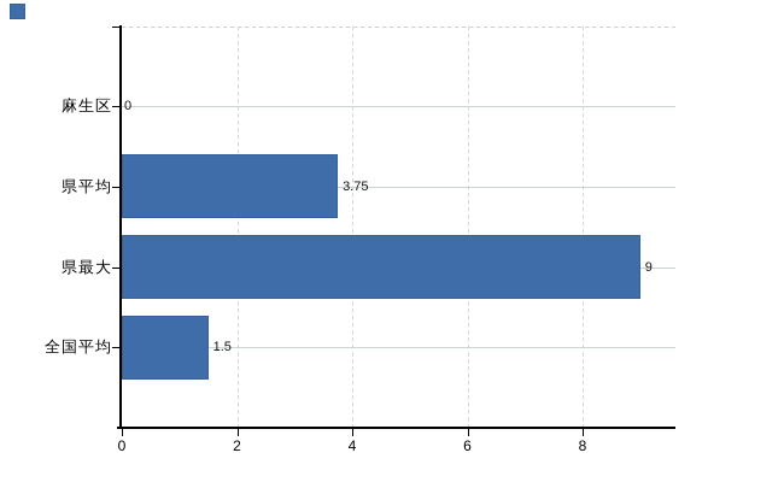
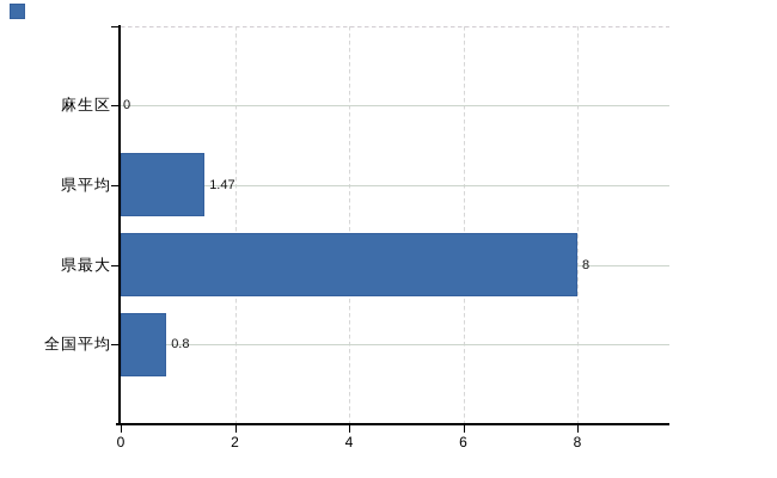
県平均: 3.75 -> 1.47
県最大: 9 -> 8
全国平均: 1.5 -> 0.8
